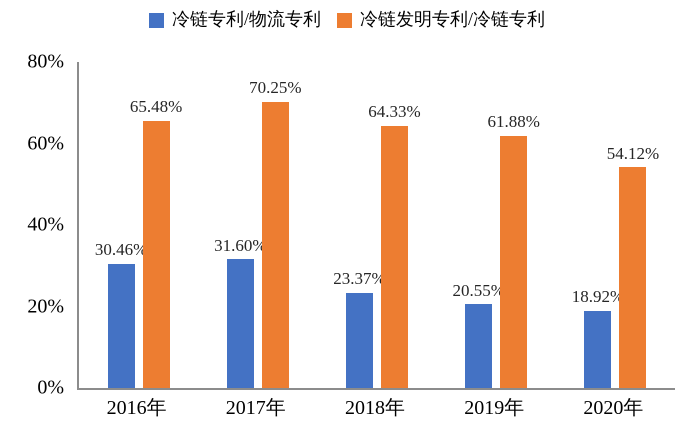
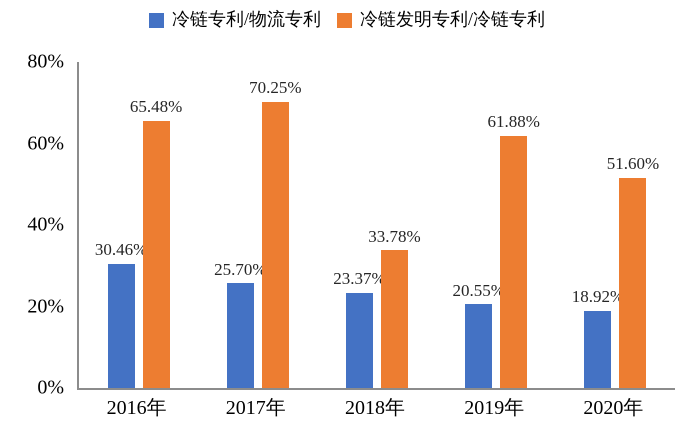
冷链专利/物流专利/2017年: 31.60% -> 25.70%
冷链发明专利/冷链专利/2018年: 64.33% -> 33.78%
冷链发明专利/冷链专利/2020年: 54.12% -> 51.60%
